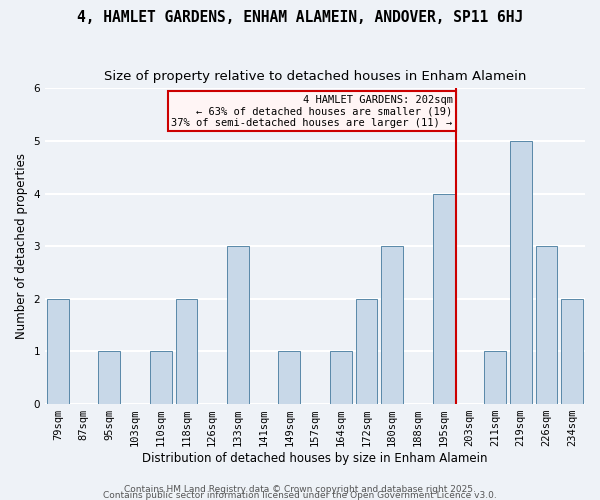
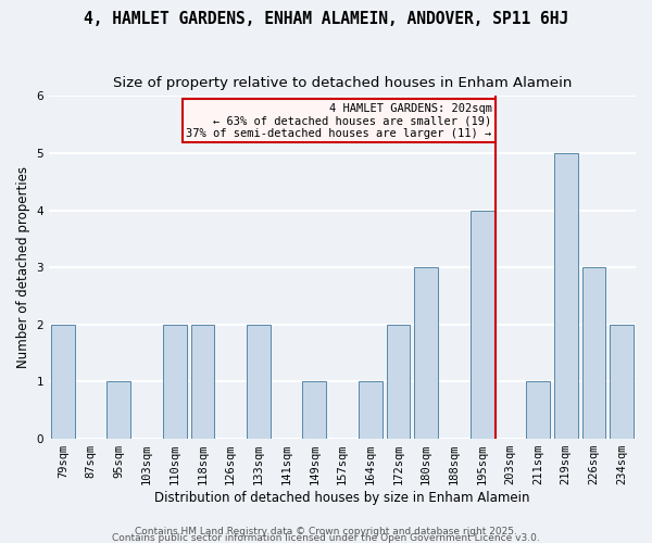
110sqm: 1 -> 2
133sqm: 3 -> 2
